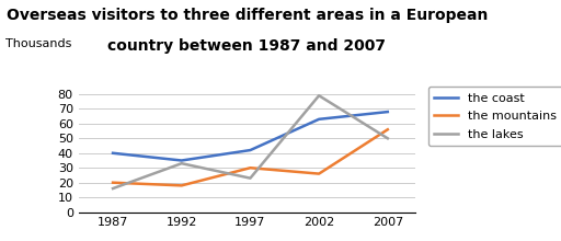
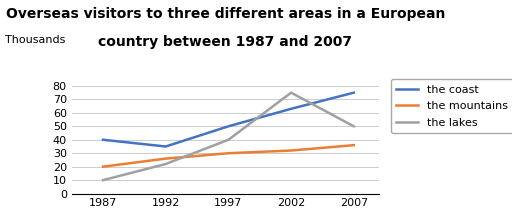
the lakes/1987: 16 -> 10
the mountains/1992: 18 -> 26
the lakes/1992: 33 -> 22
the coast/1997: 42 -> 50
the lakes/1997: 23 -> 40
the mountains/2002: 26 -> 32
the lakes/2002: 79 -> 75
the coast/2007: 68 -> 75
the mountains/2007: 56 -> 36
